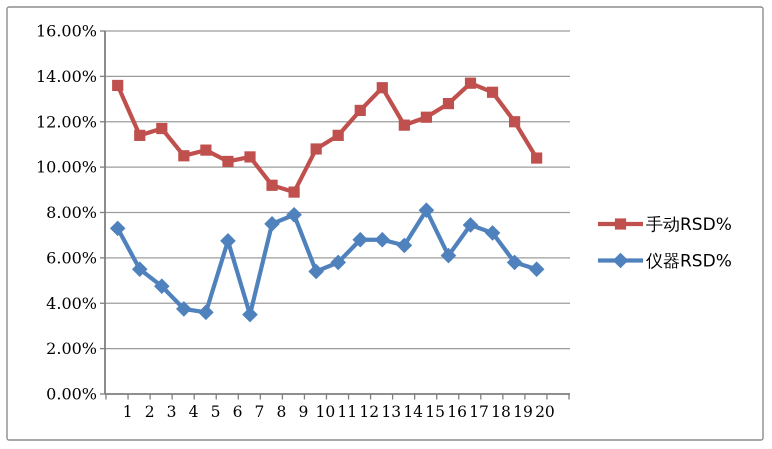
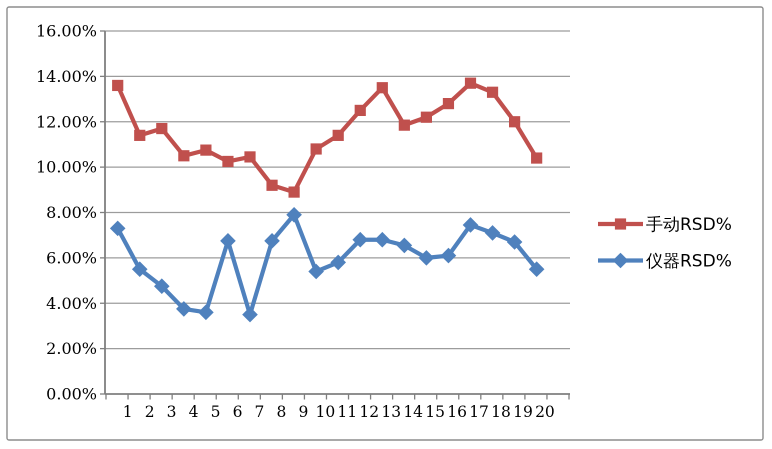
仪器RSD%/8: 7.5% -> 6.8%
仪器RSD%/15: 8.1% -> 6.0%
仪器RSD%/19: 5.8% -> 6.7%
